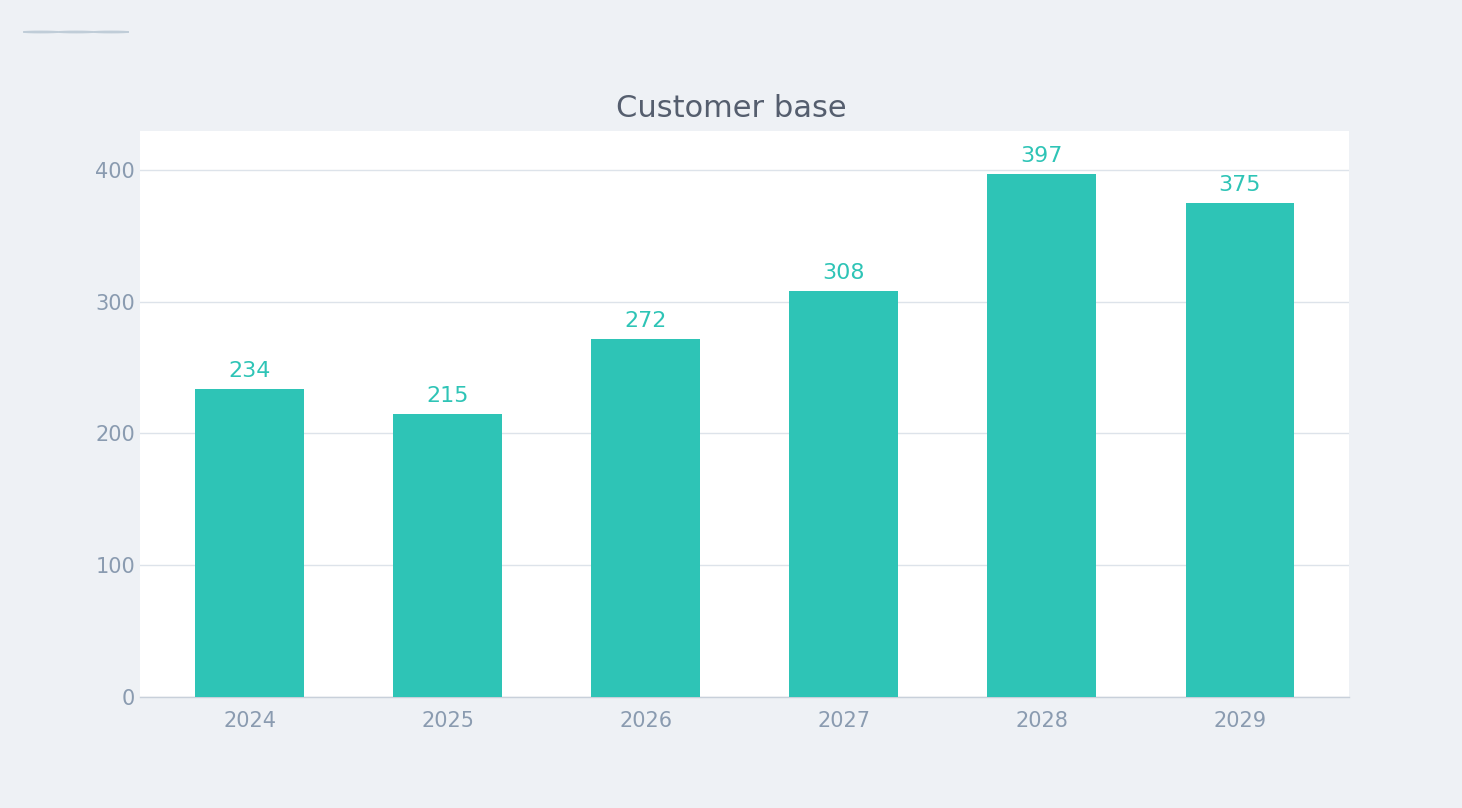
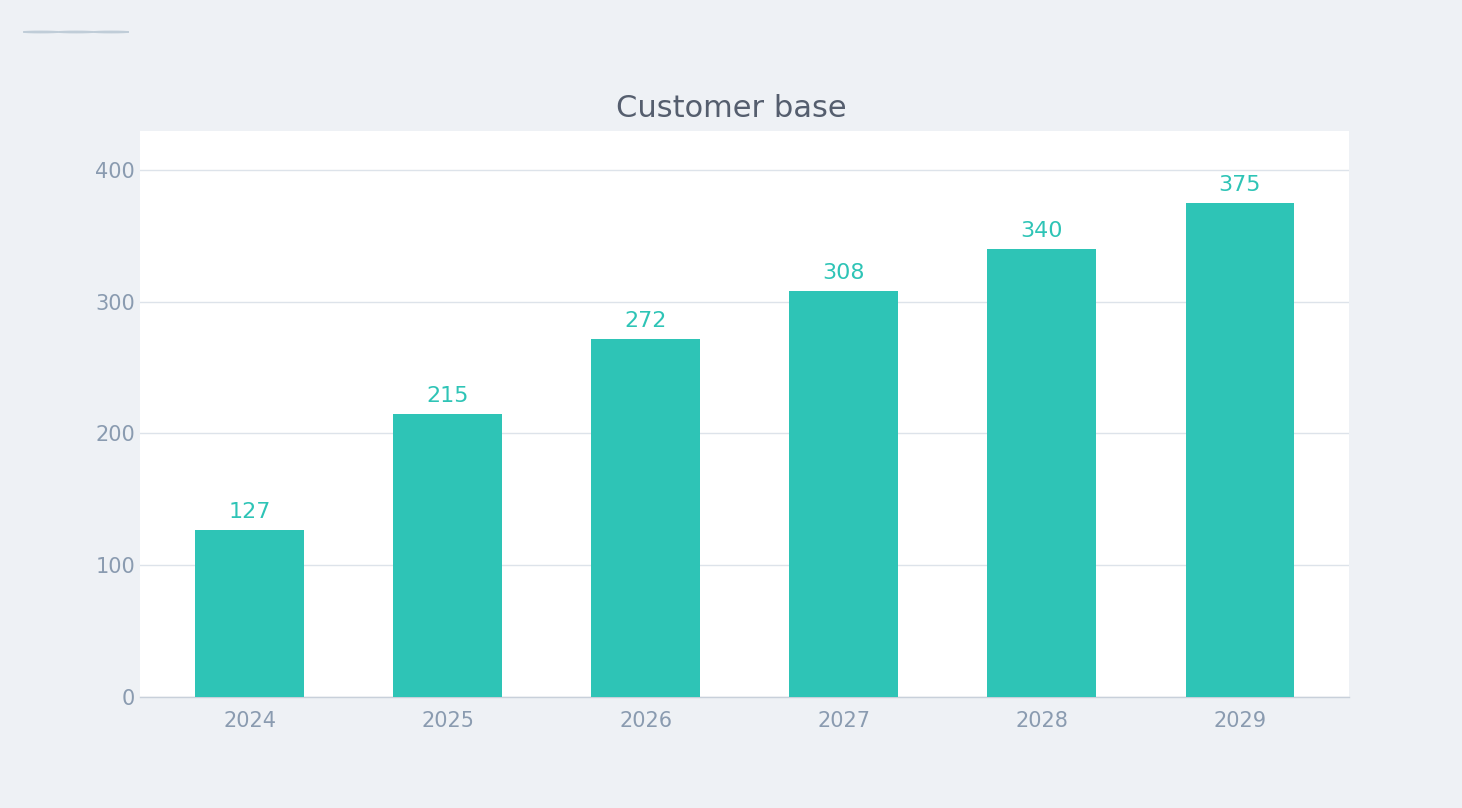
2024: 234 -> 127
2028: 397 -> 340
